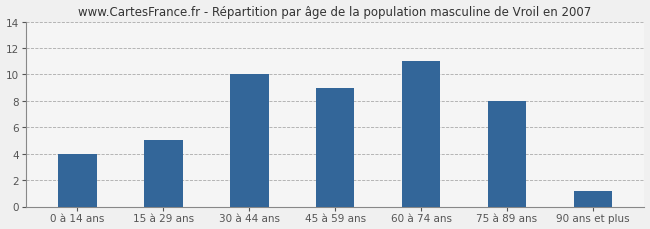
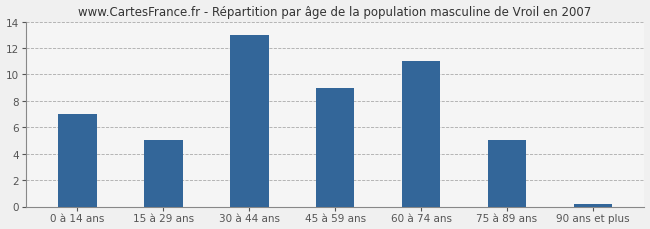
0 à 14 ans: 4.0 -> 7.0
30 à 44 ans: 10.0 -> 13.0
75 à 89 ans: 8.0 -> 5.0
90 ans et plus: 1.2 -> 0.2
